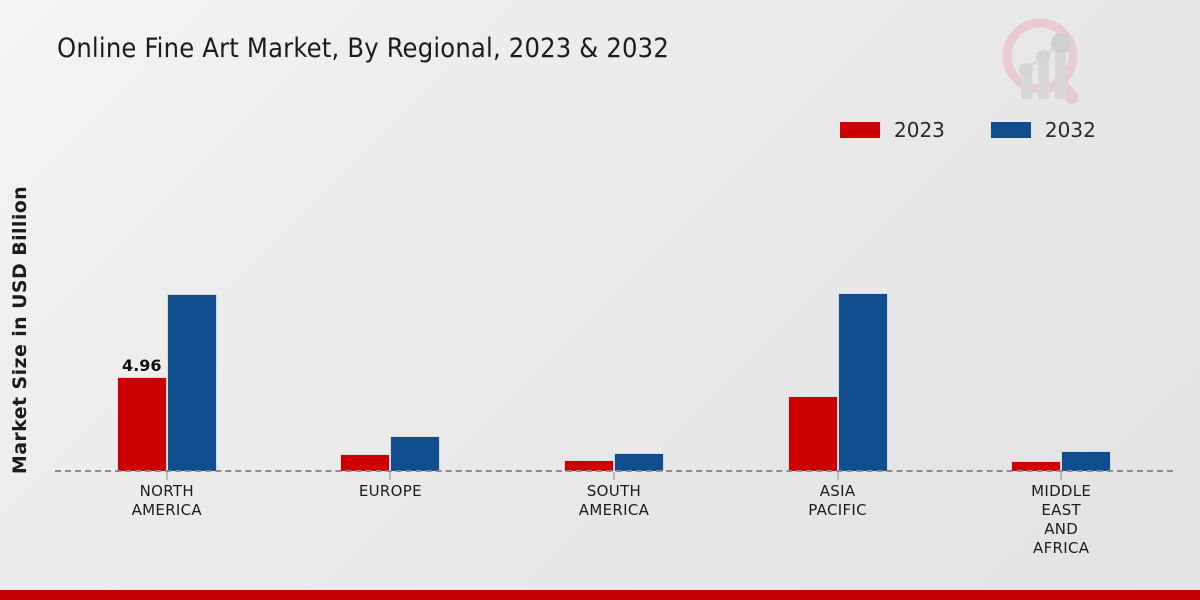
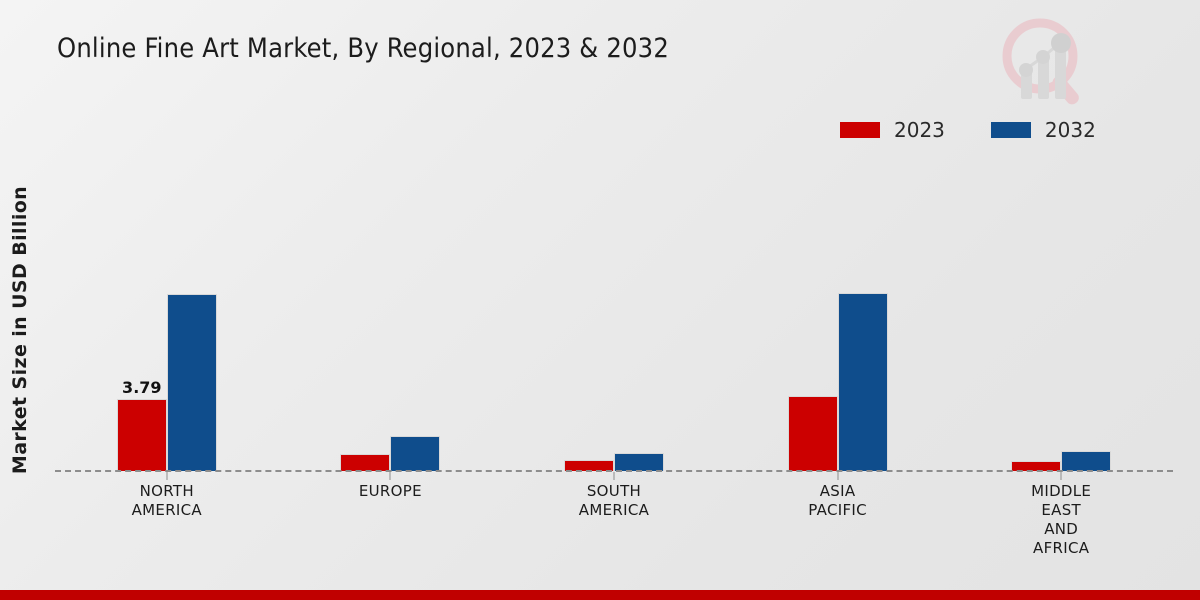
2023/NORTH AMERICA: 4.96 -> 3.79
